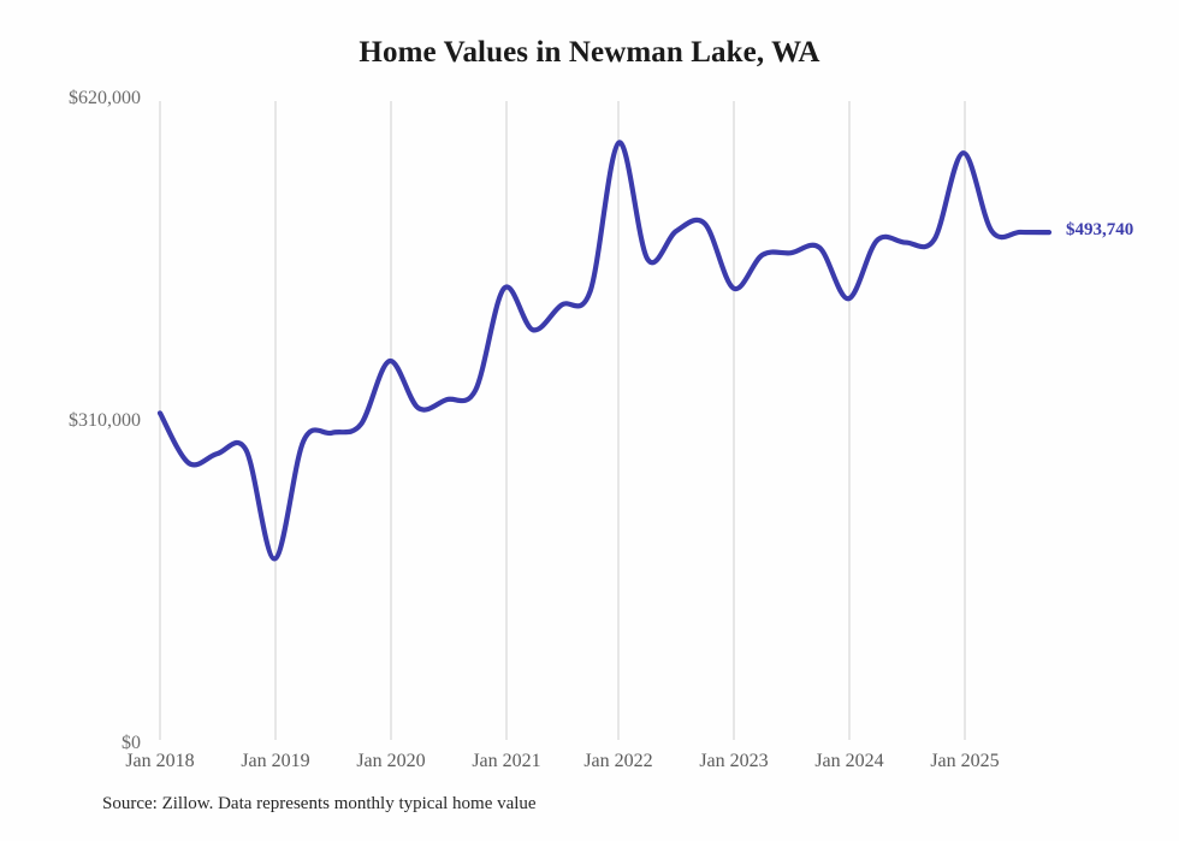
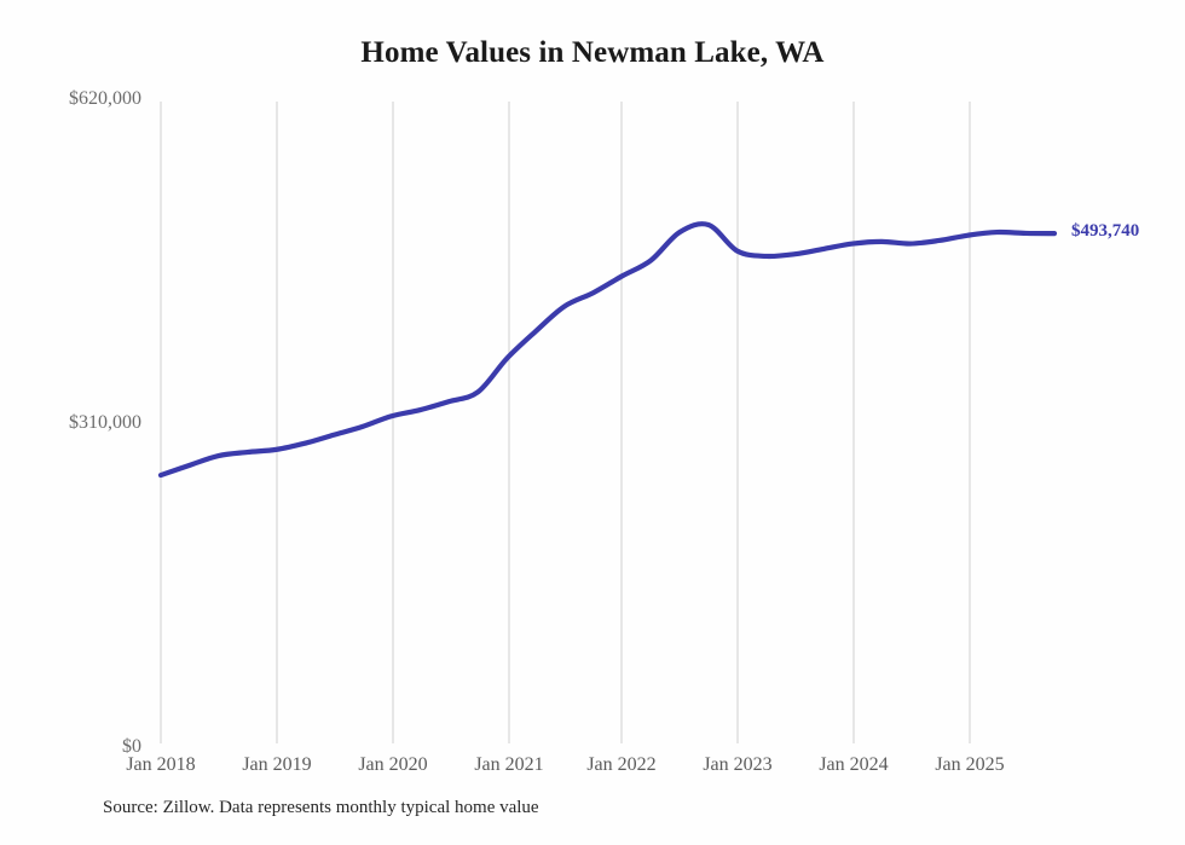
Jan 2018: $320000 -> $260000
Jan 2019: $180000 -> $290000
Jan 2020: $370000 -> $320000
Jan 2021: $440000 -> $370000
Jan 2022: $580000 -> $450000
Jan 2023: $440000 -> $480000
Jan 2024: $430000 -> $480000
Jan 2025: $570000 -> $490000
